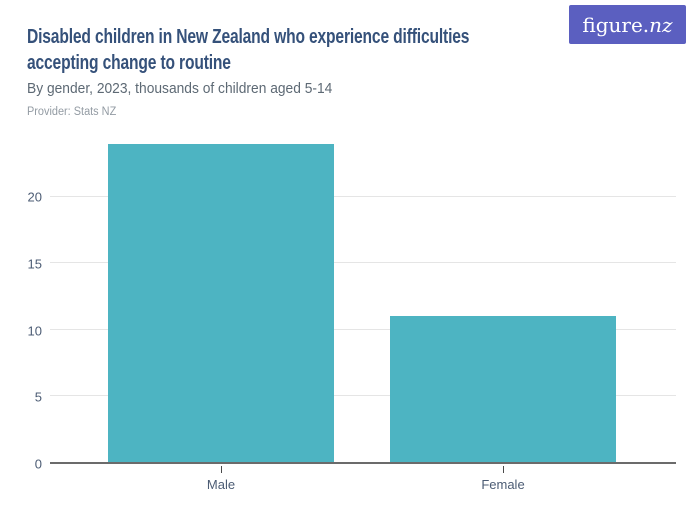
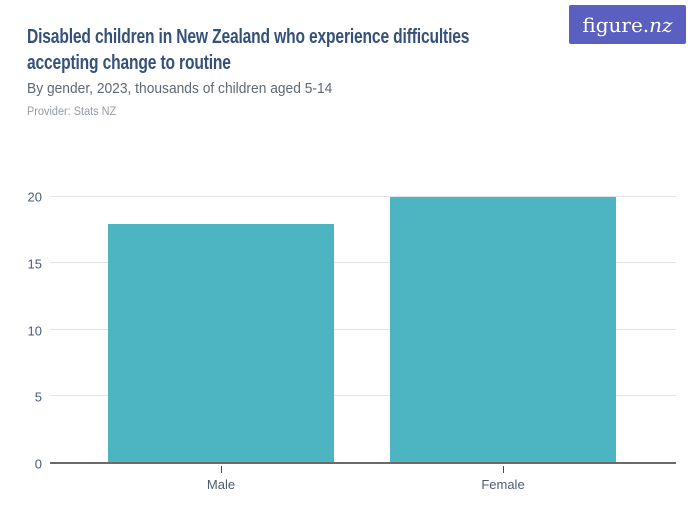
Male: 24 -> 18
Female: 11 -> 20
